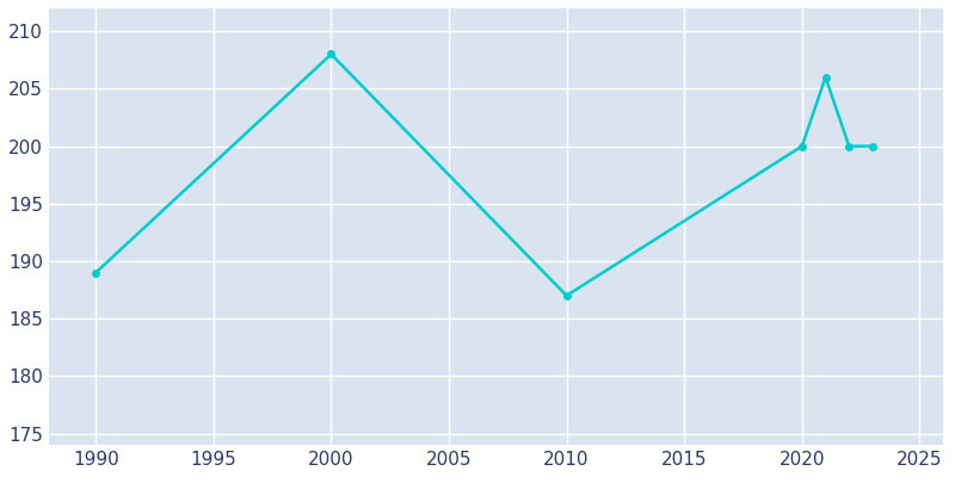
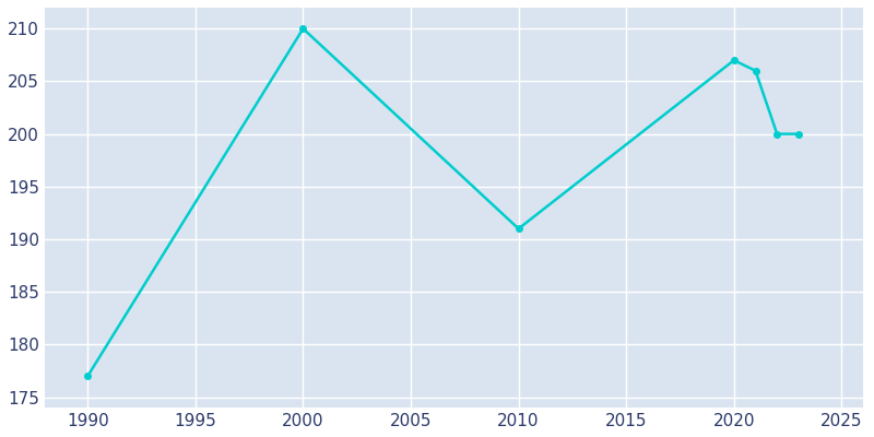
1990: 189 -> 177
2000: 208 -> 210
2010: 187 -> 191
2020: 200 -> 207
